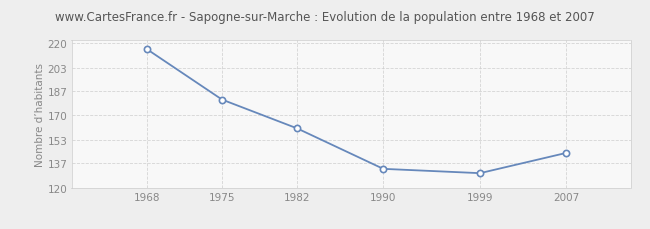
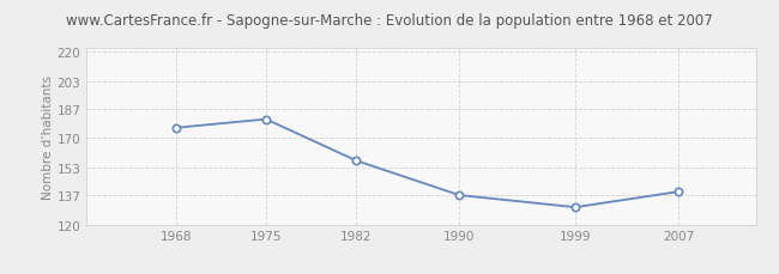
1968: 216 -> 176
1982: 161 -> 157
1990: 133 -> 137
2007: 144 -> 139
